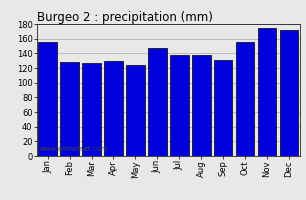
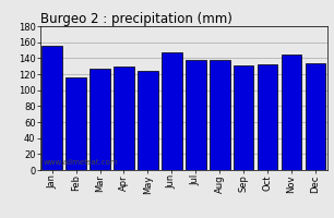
Feb: 128 -> 116
Oct: 155 -> 132
Nov: 174 -> 144
Dec: 172 -> 134
